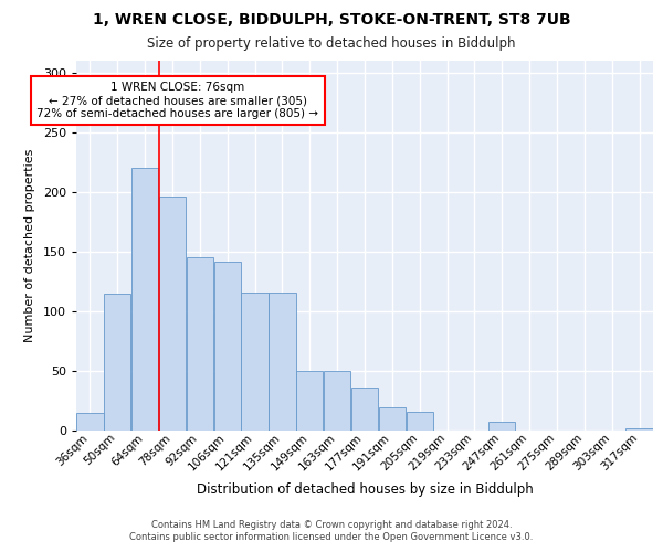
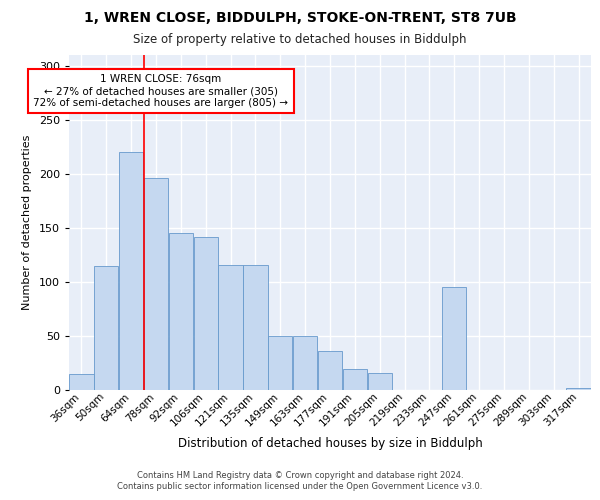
247sqm: 7 -> 95
